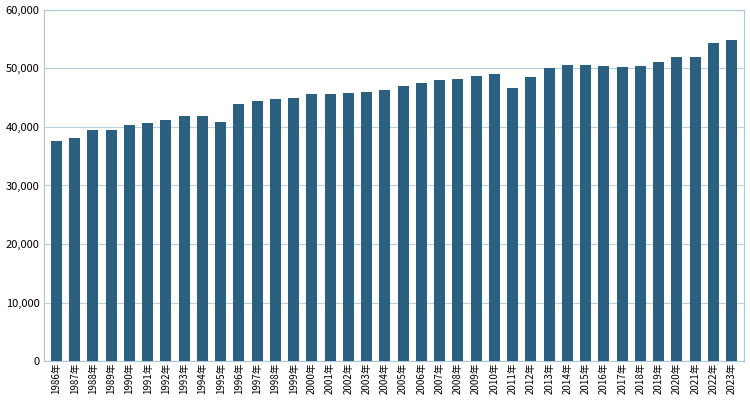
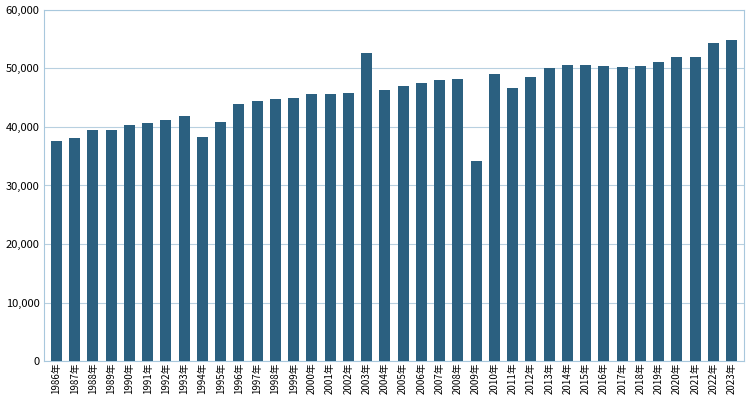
1994年: 41,900 -> 38,200
2003年: 46,000 -> 52,600
2009年: 48,600 -> 34,200
